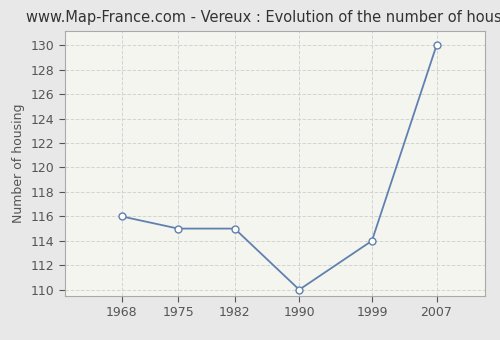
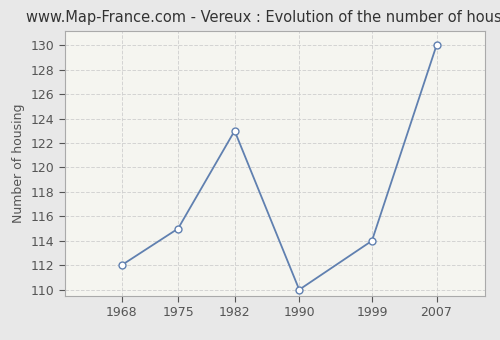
1968: 116 -> 112
1982: 115 -> 123
